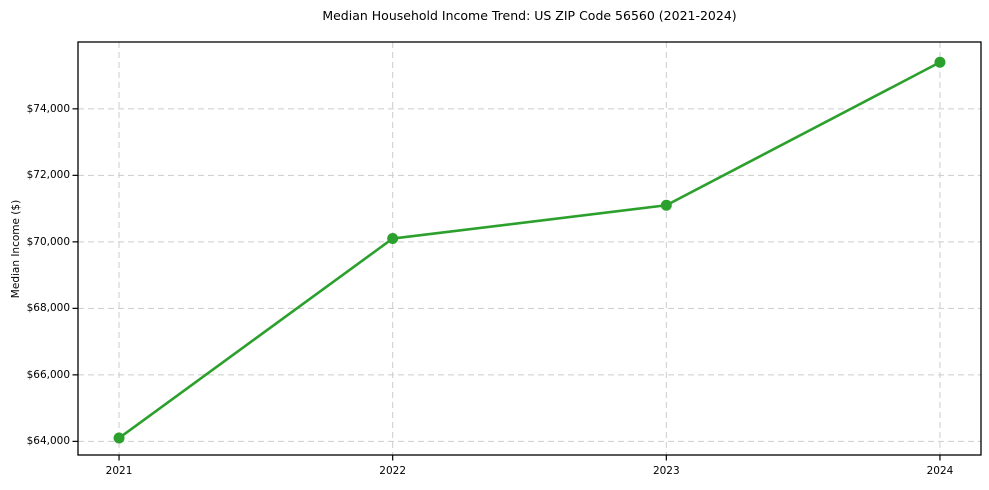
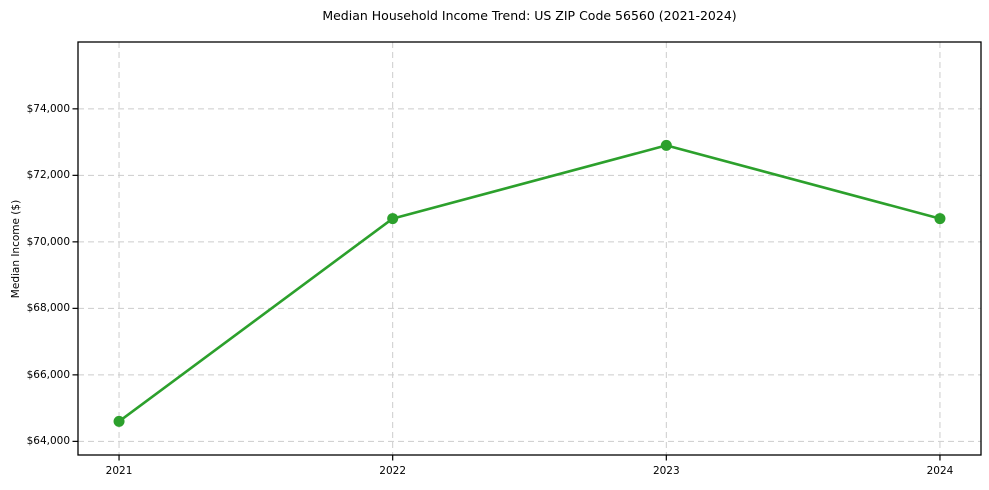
2021: $64100 -> $64600
2022: $70100 -> $70700
2023: $71100 -> $72900
2024: $75400 -> $70700
